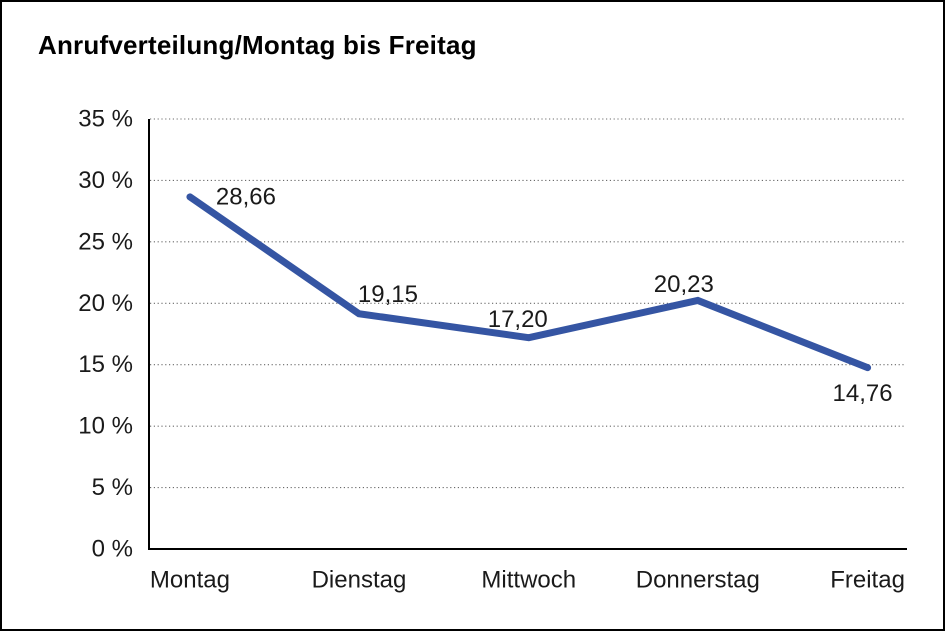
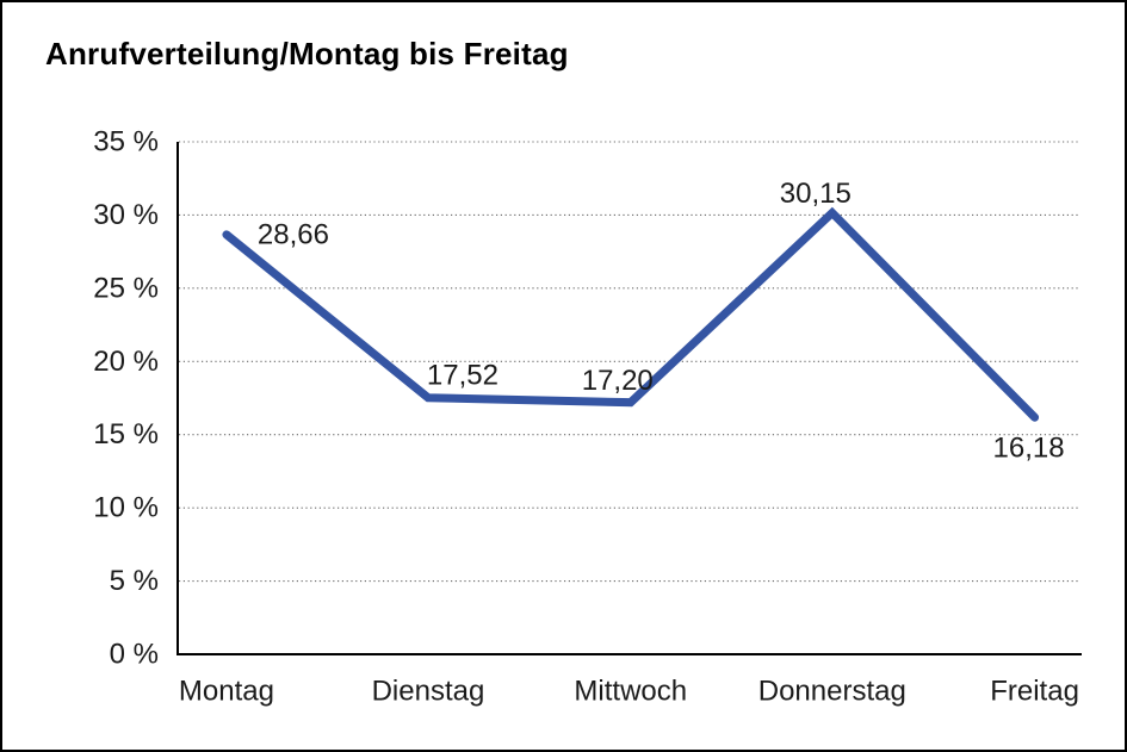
Dienstag: 19,15 -> 17,52
Donnerstag: 20,23 -> 30,15
Freitag: 14,76 -> 16,18
